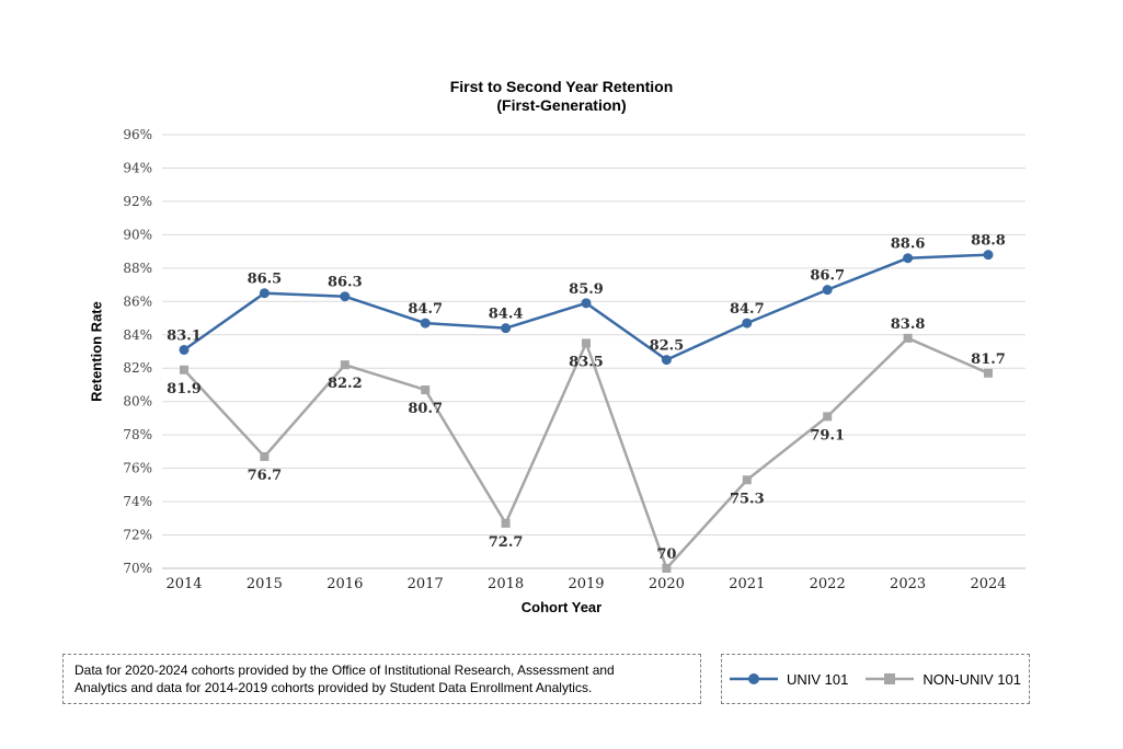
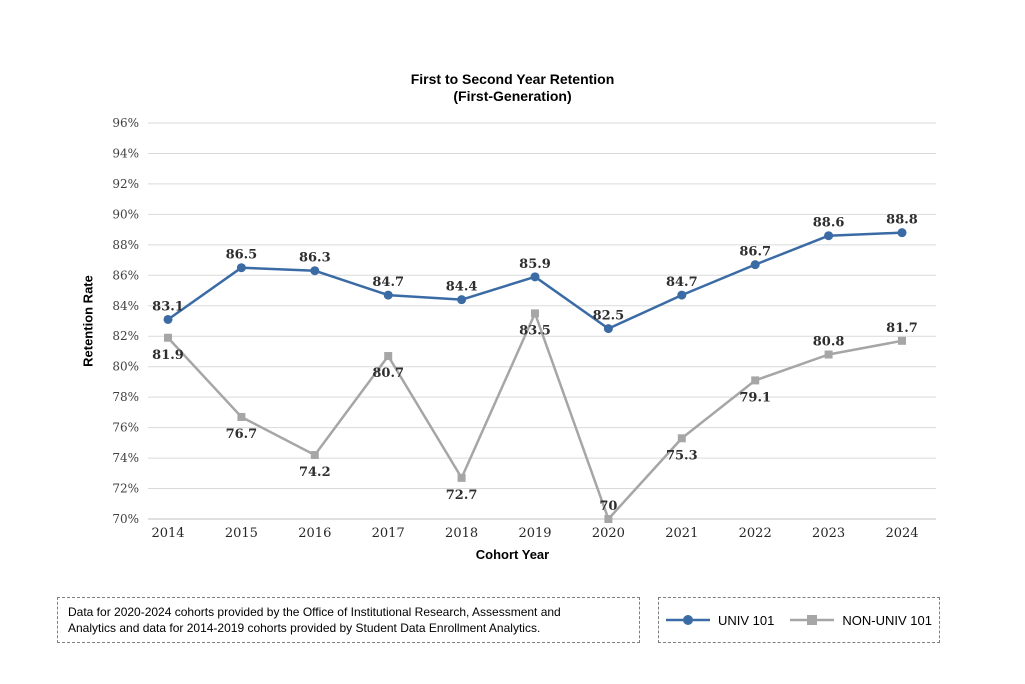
NON-UNIV 101/2016: 82.2 -> 74.2
NON-UNIV 101/2023: 83.8 -> 80.8
